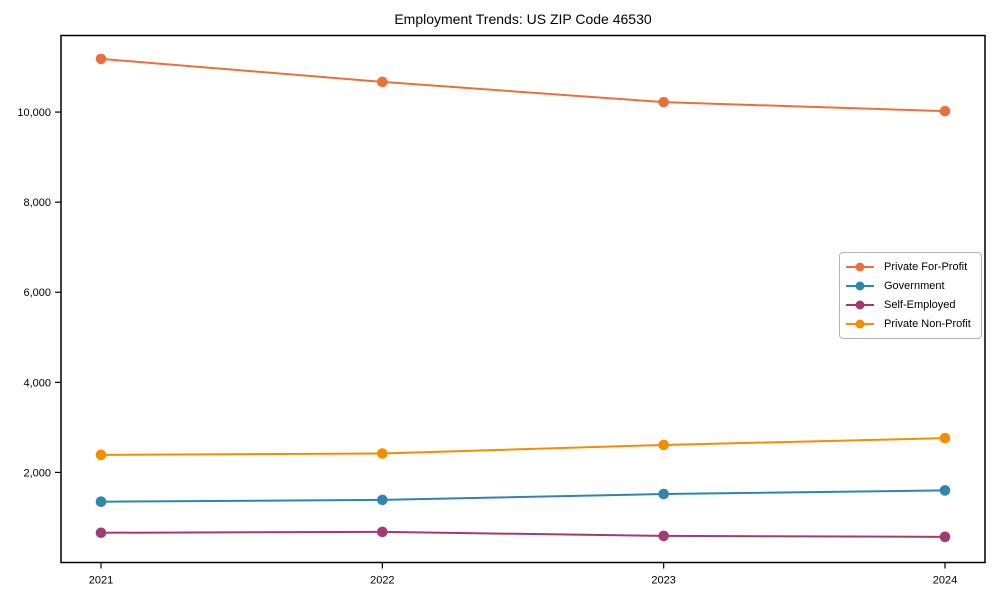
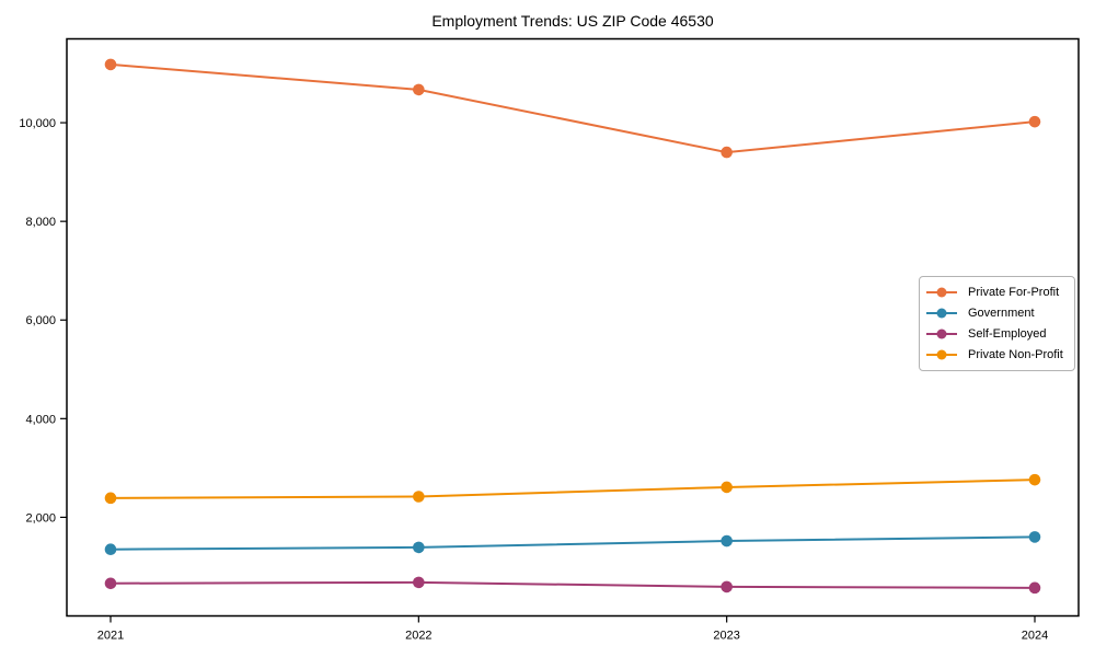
Private For-Profit/2023: 10200 -> 9400
